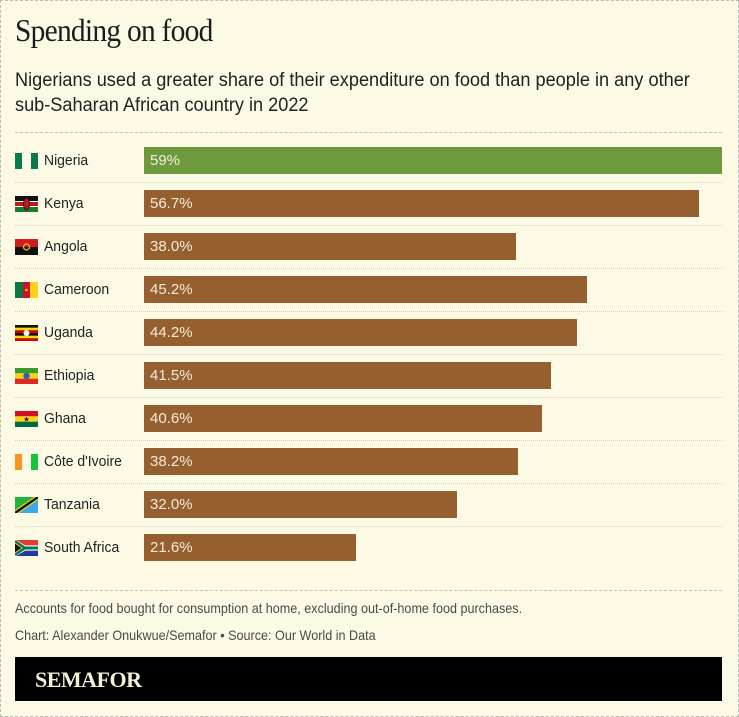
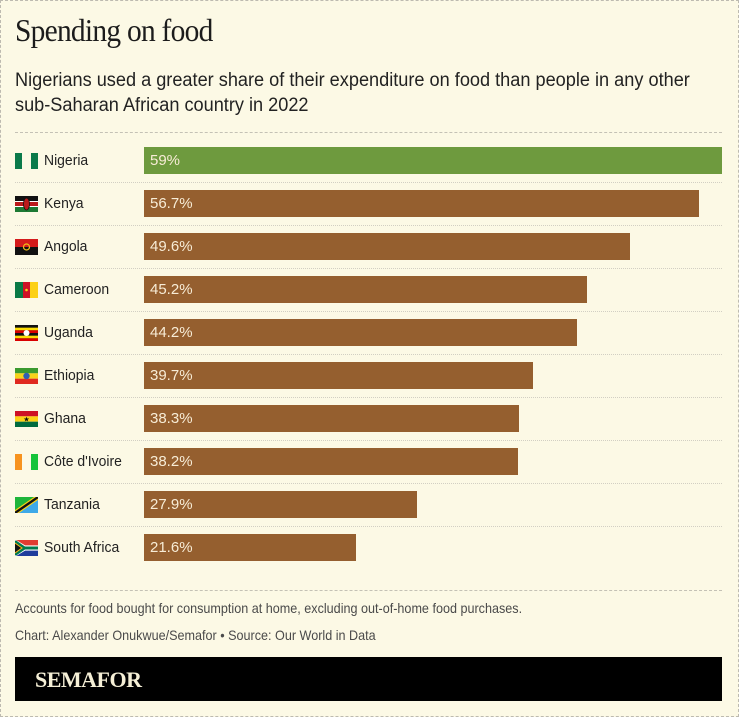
Angola: 38.0% -> 49.6%
Ethiopia: 41.5% -> 39.7%
Ghana: 40.6% -> 38.3%
Tanzania: 32.0% -> 27.9%
